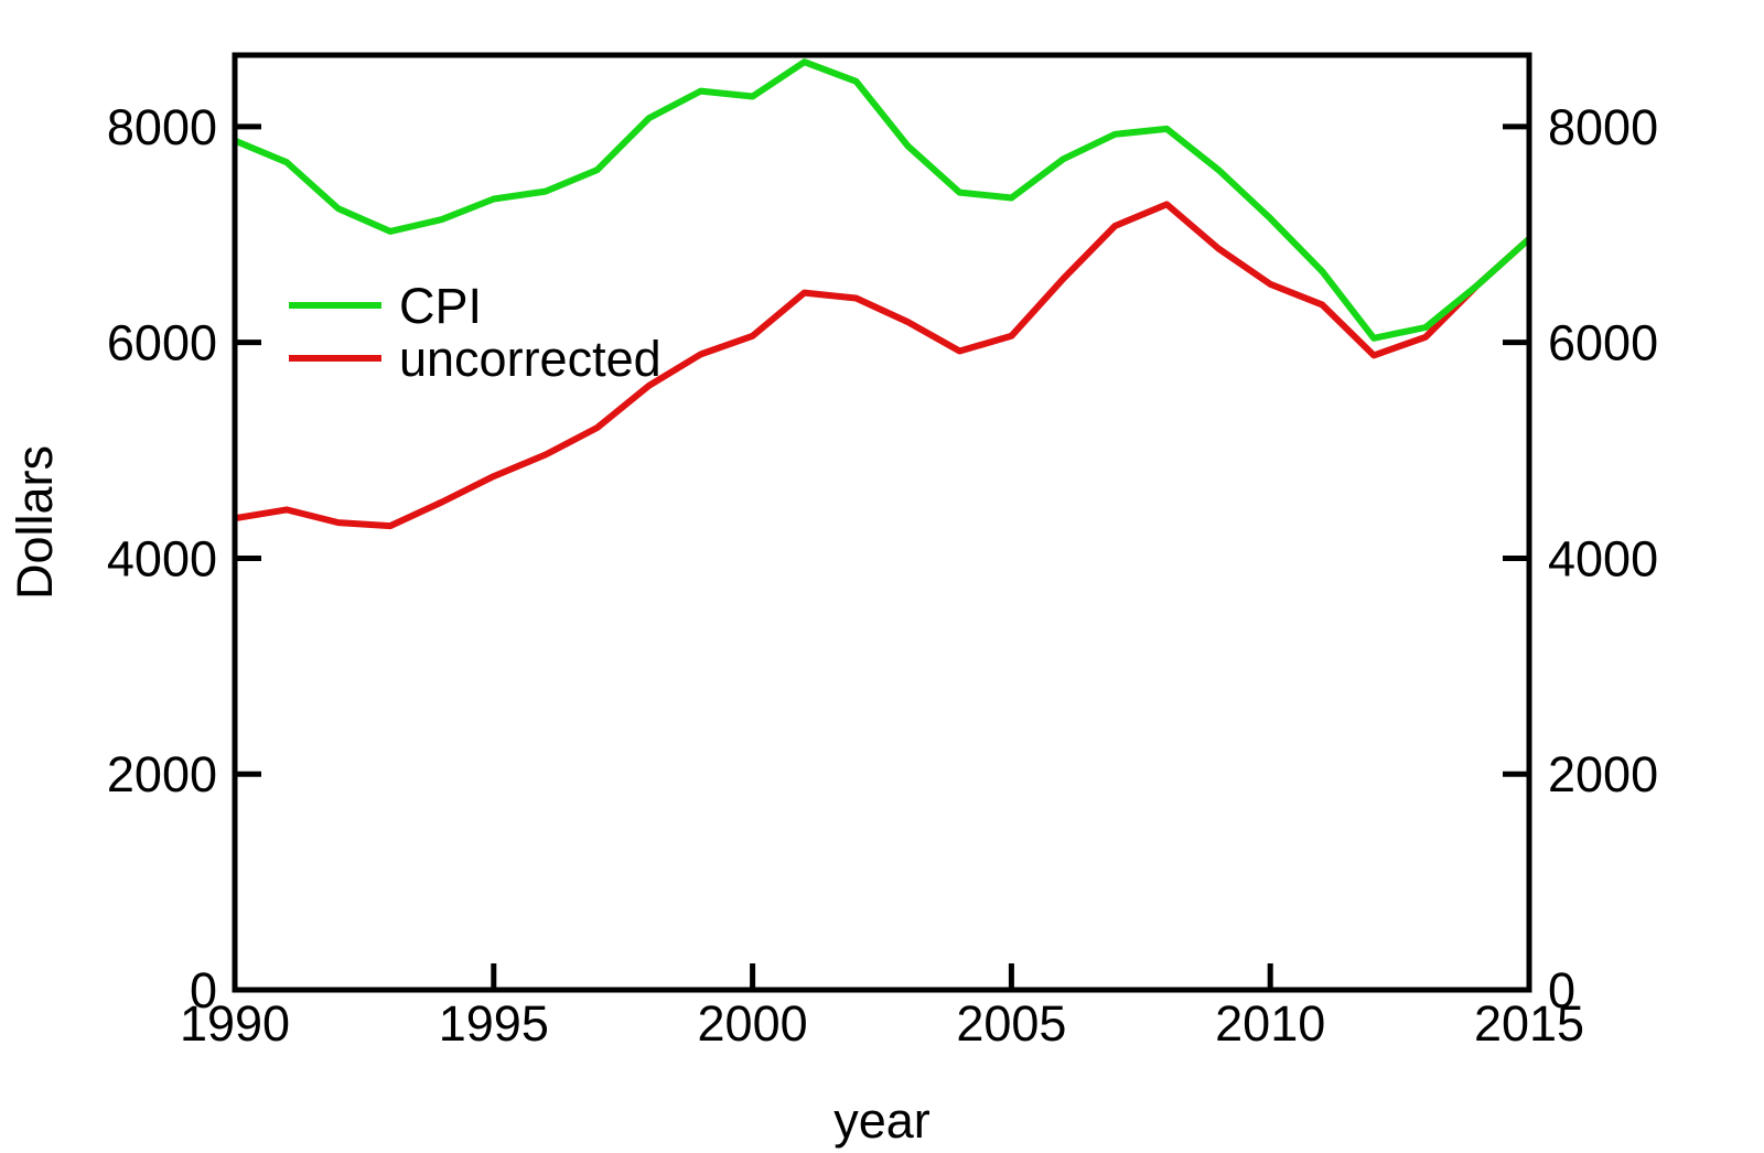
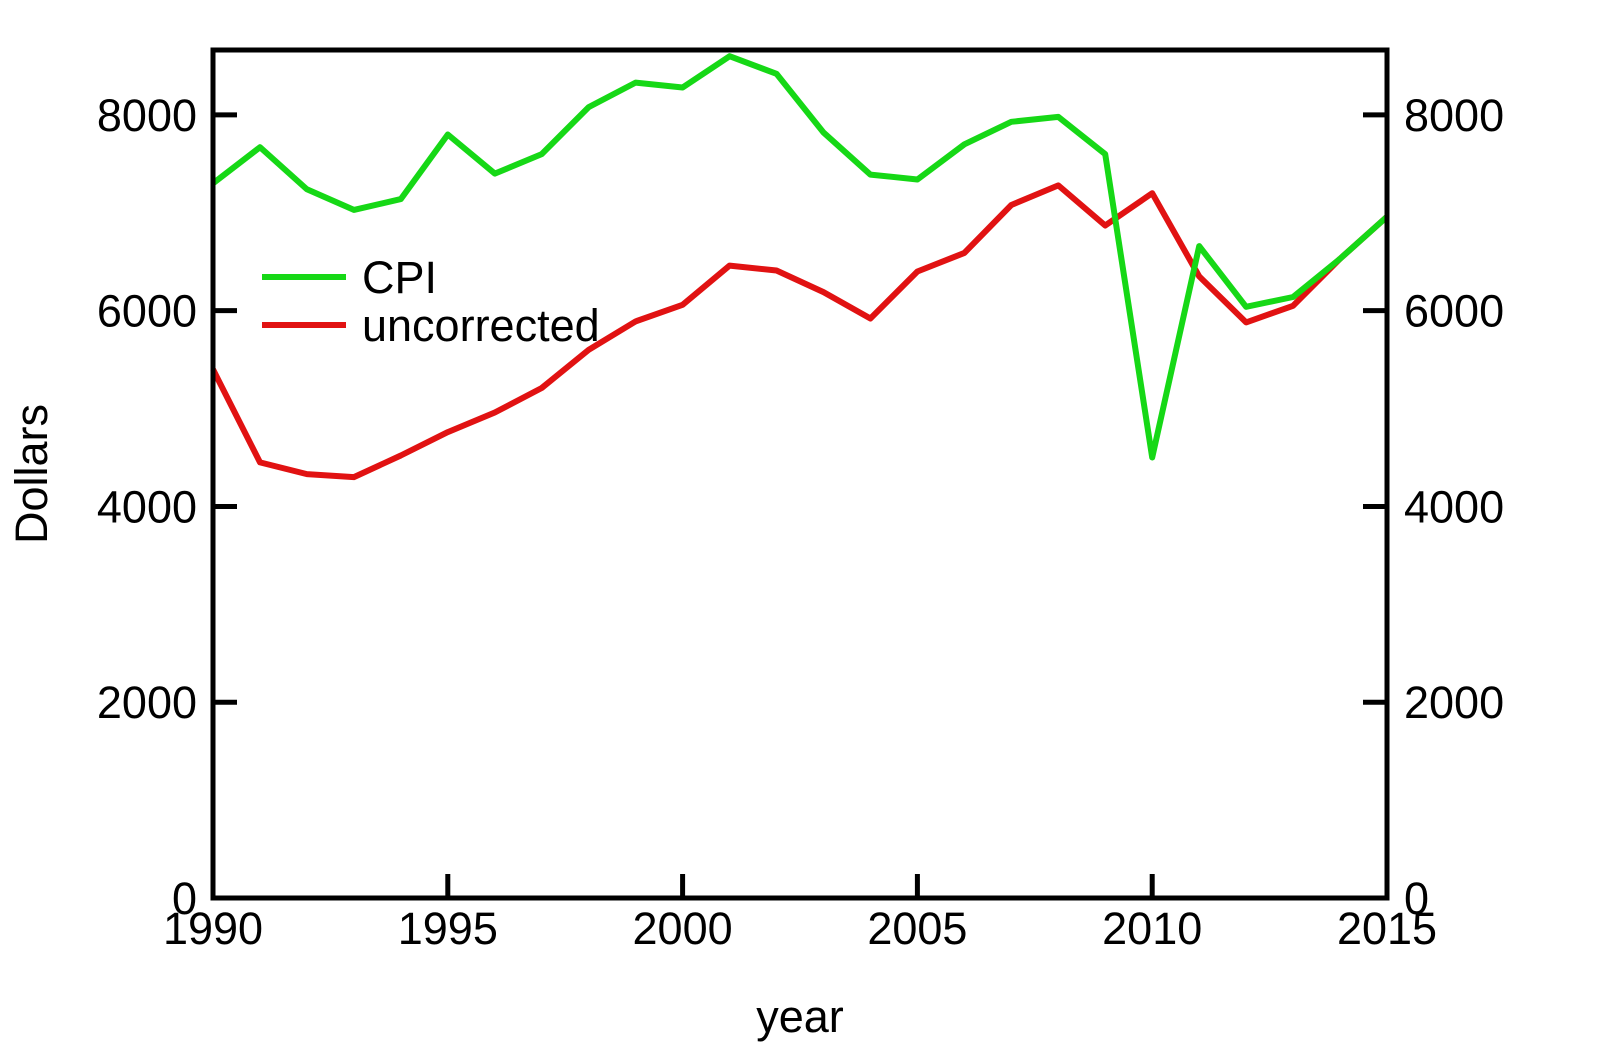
CPI/1990: 7900 -> 7300
uncorrected/1990: 4400 -> 5400
CPI/1995: 7300 -> 7800
uncorrected/2005: 6100 -> 6400
CPI/2010: 7200 -> 4500
uncorrected/2010: 6500 -> 7200
